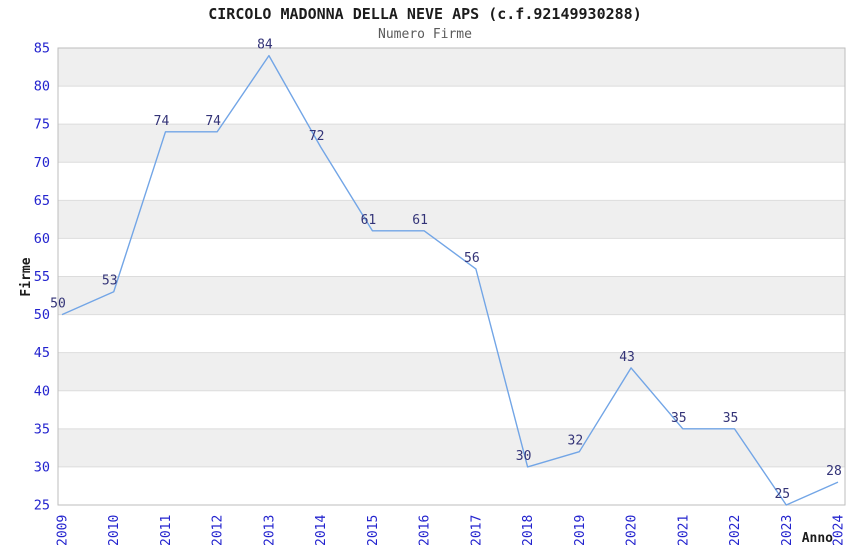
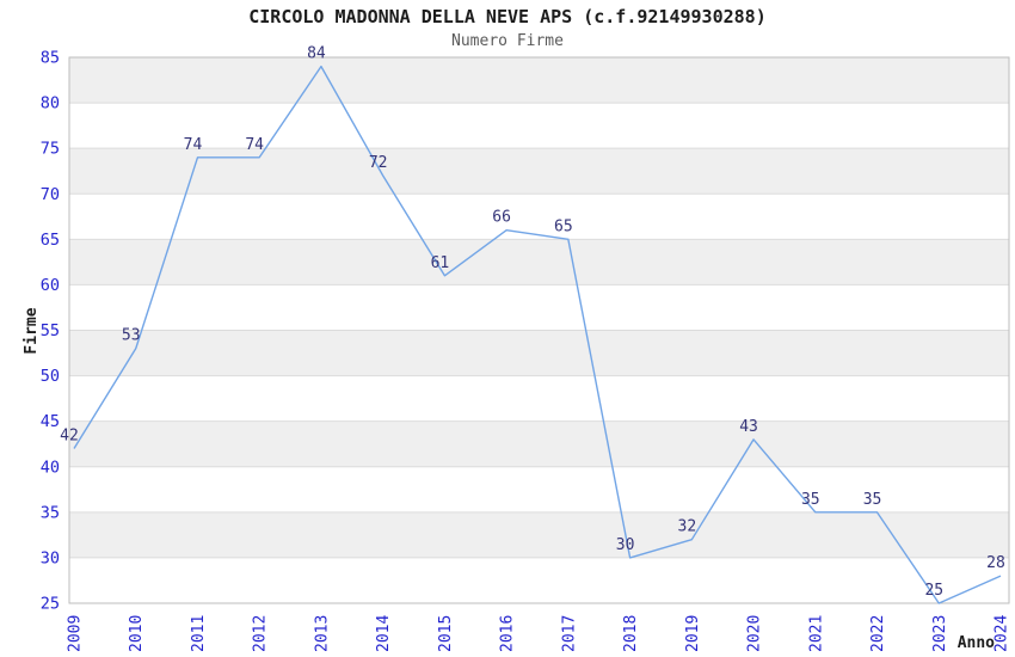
2009: 50 -> 42
2016: 61 -> 66
2017: 56 -> 65
